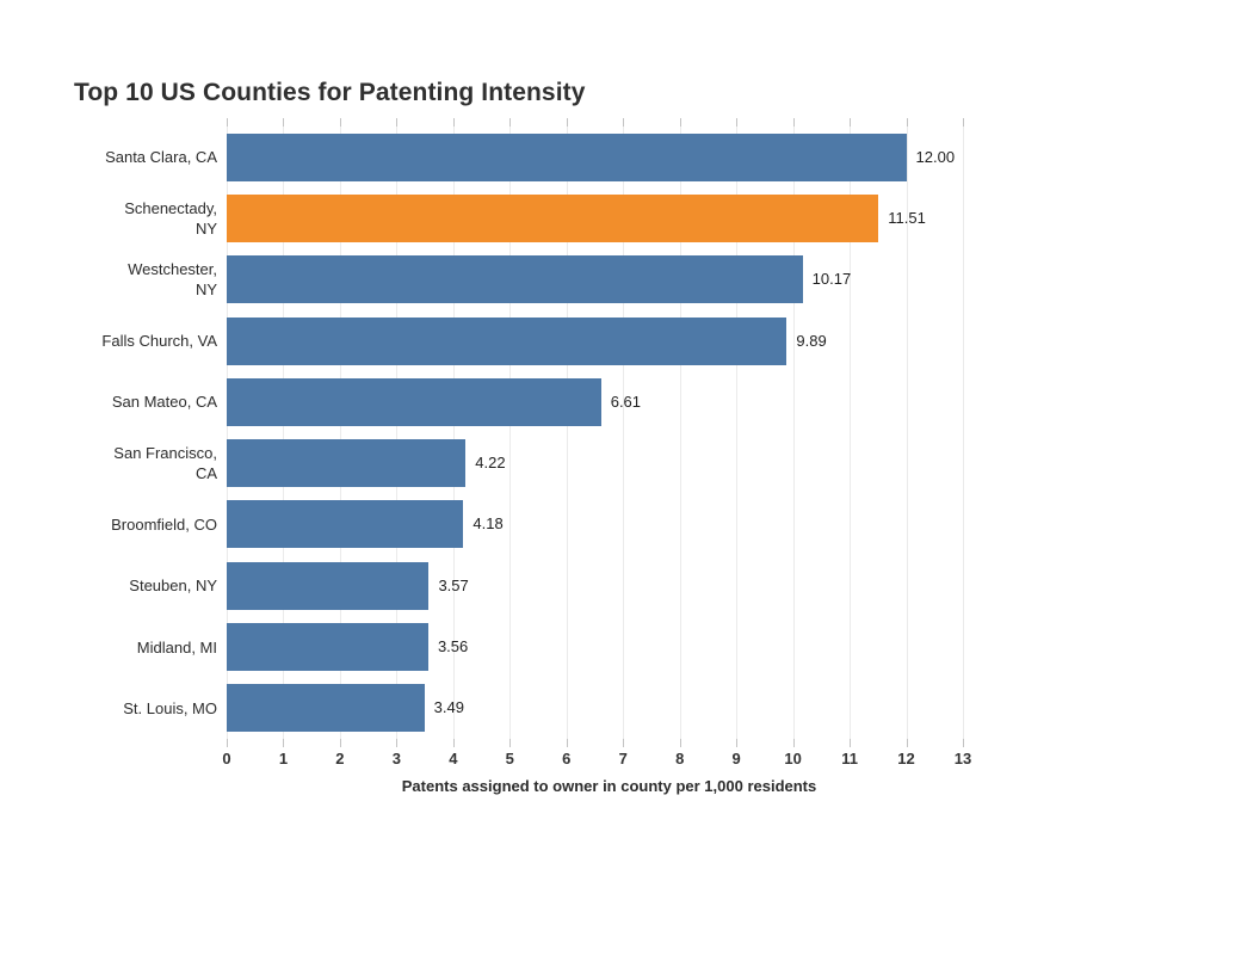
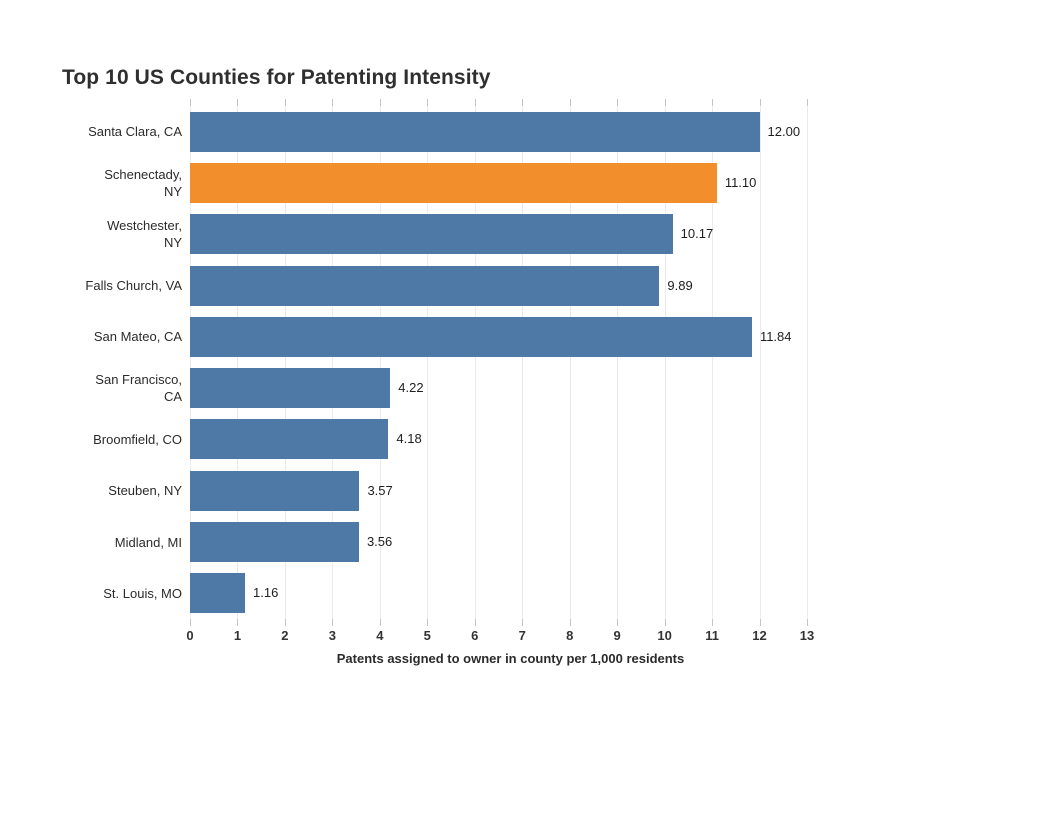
Schenectady, NY: 11.51 -> 11.10
San Mateo, CA: 6.61 -> 11.84
St. Louis, MO: 3.49 -> 1.16
